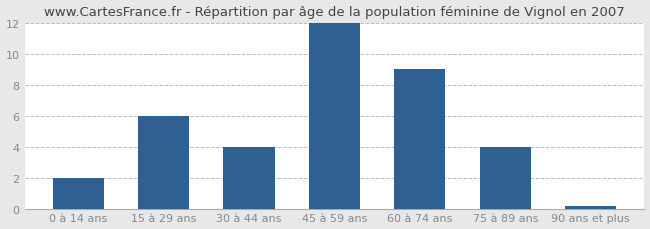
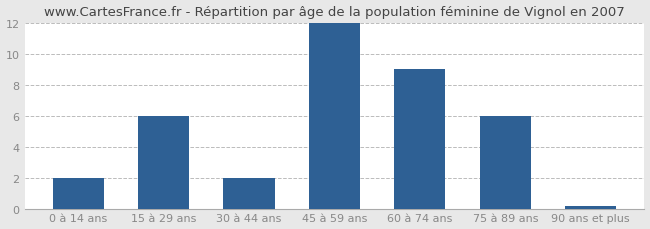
30 à 44 ans: 4.0 -> 2.0
75 à 89 ans: 4.0 -> 6.0
